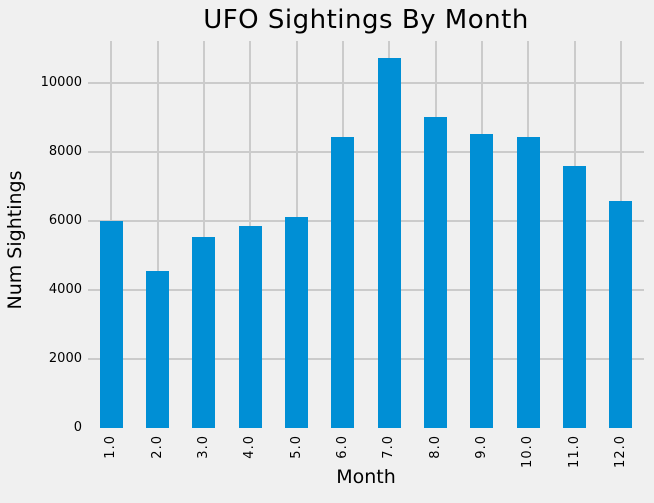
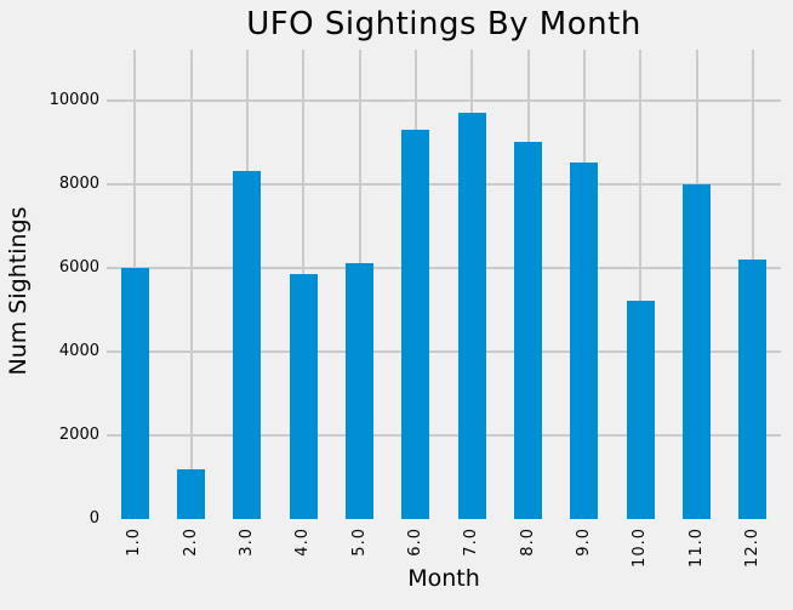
2.0: 4600 -> 1200
3.0: 5500 -> 8300
6.0: 8400 -> 9300
7.0: 10700 -> 9700
10.0: 8400 -> 5200
11.0: 7600 -> 8000
12.0: 6600 -> 6200
